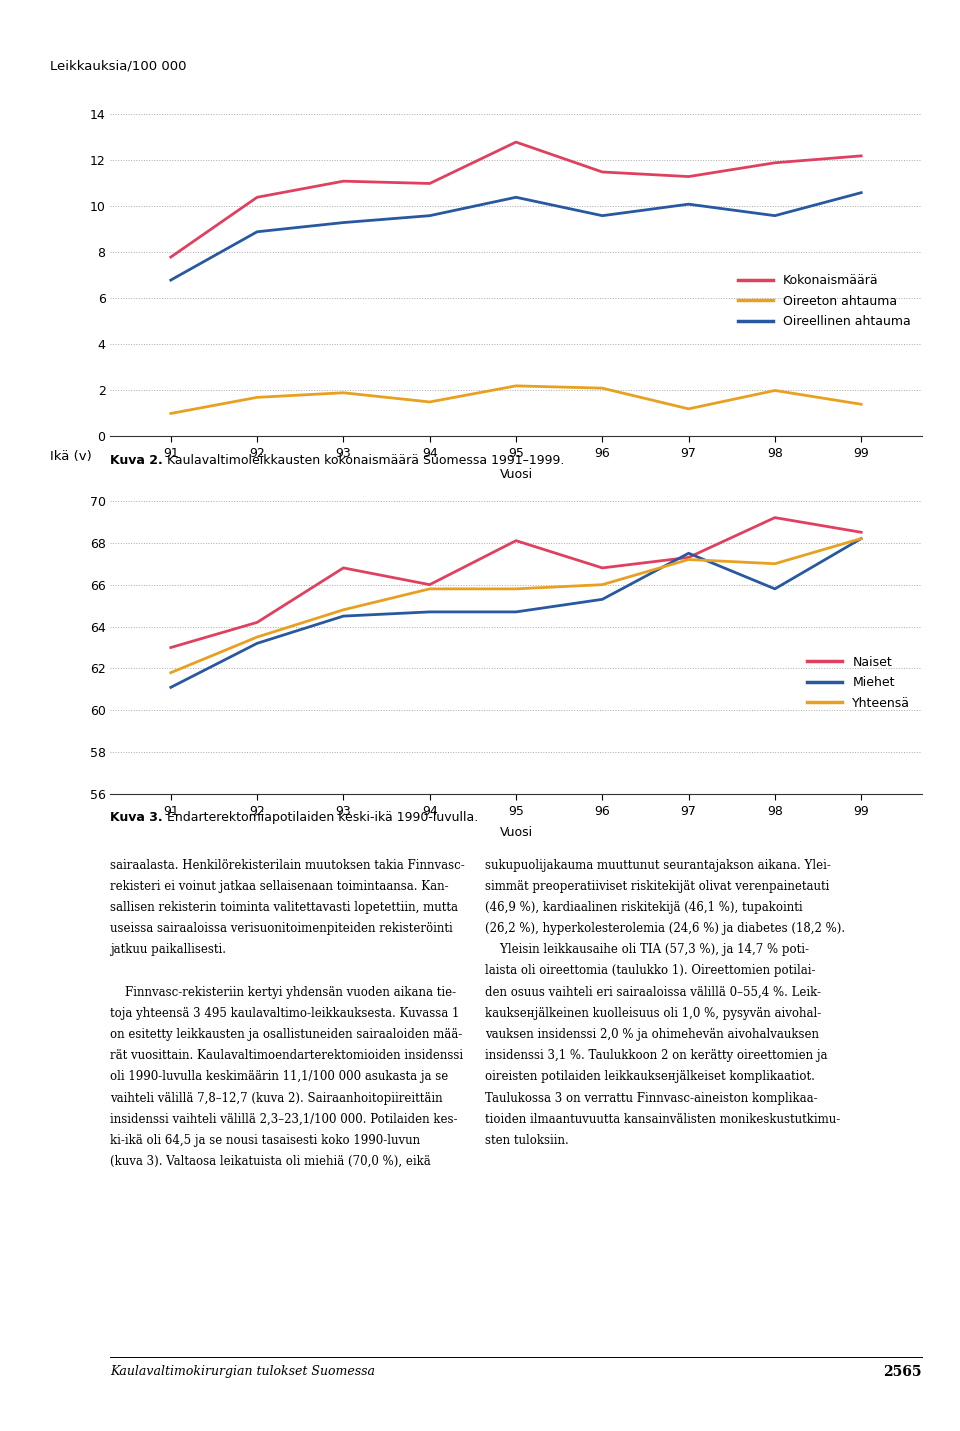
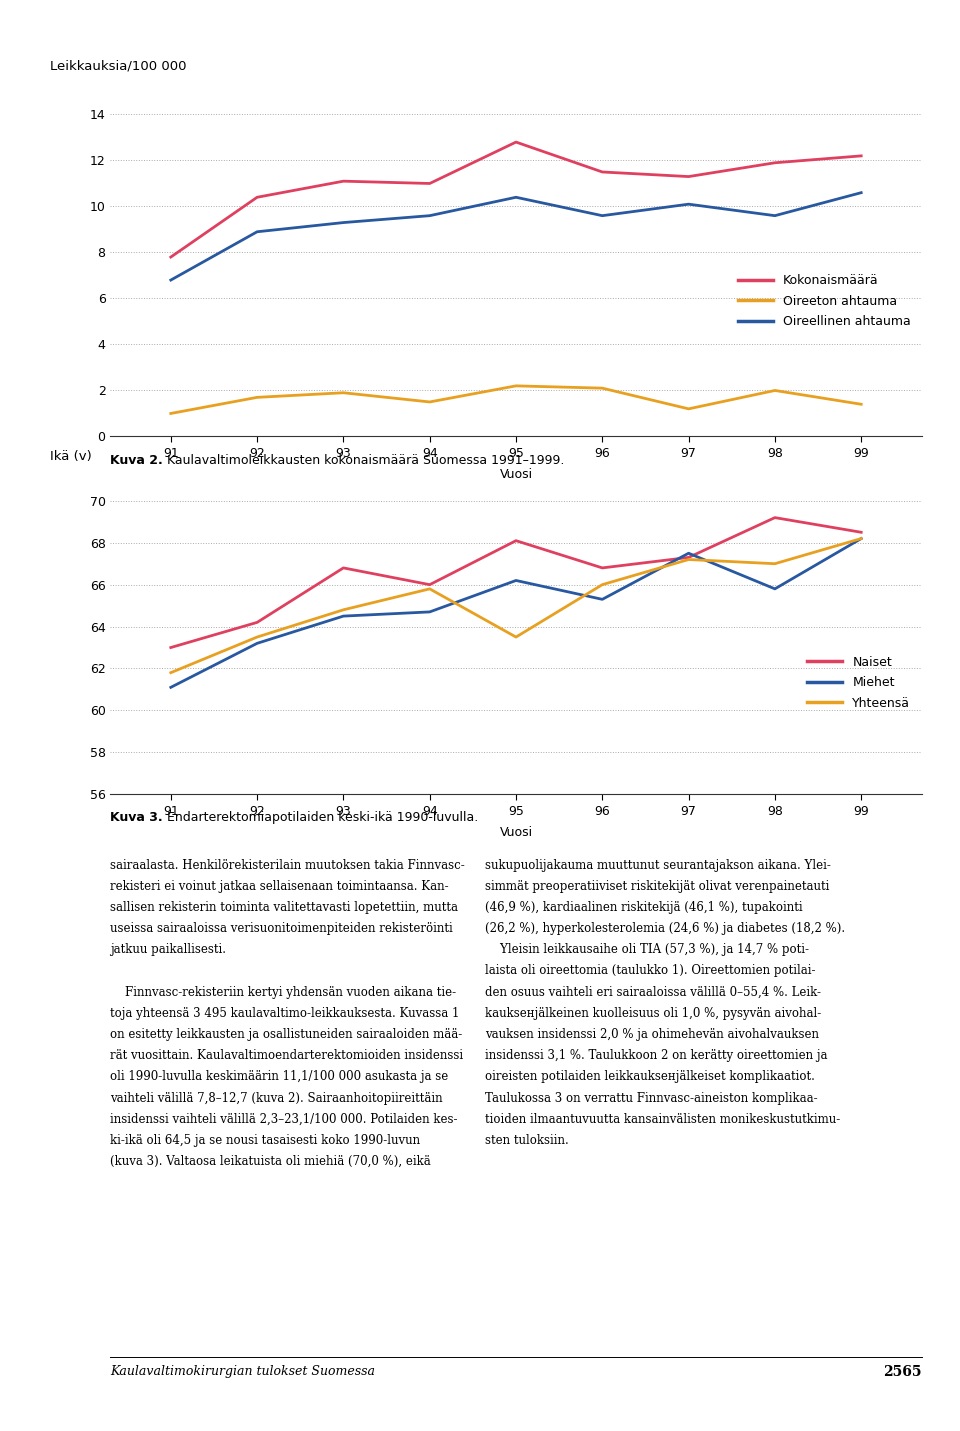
Miehet/95: 64.7 -> 66.2
Yhteensä/95: 65.8 -> 63.5
